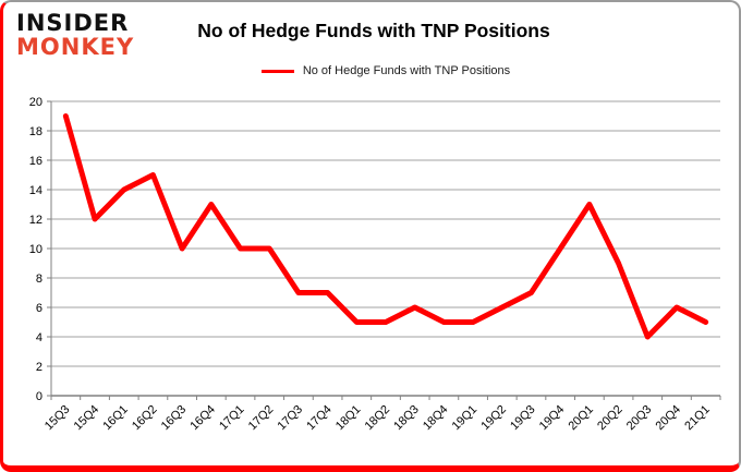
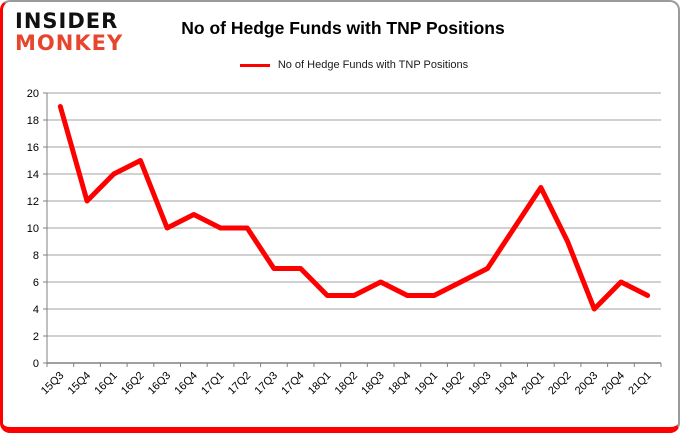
16Q4: 13 -> 11
